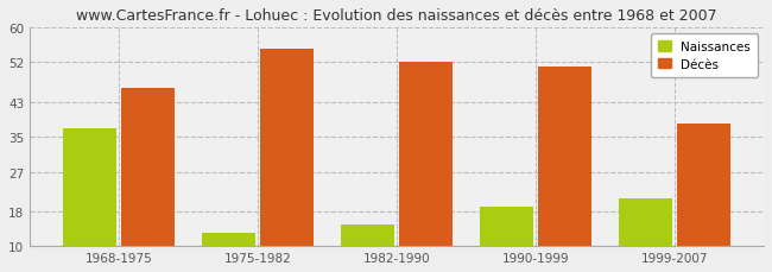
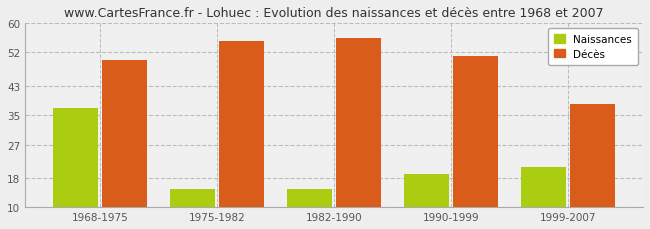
Décès/1968-1975: 46 -> 50
Naissances/1975-1982: 13 -> 15
Décès/1982-1990: 52 -> 56
